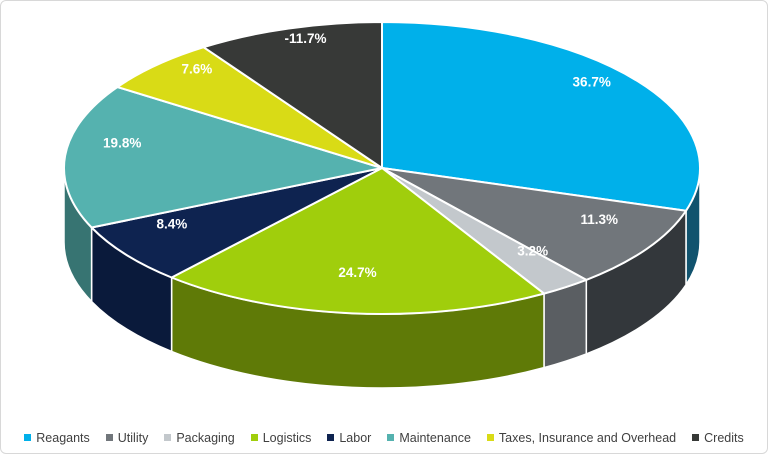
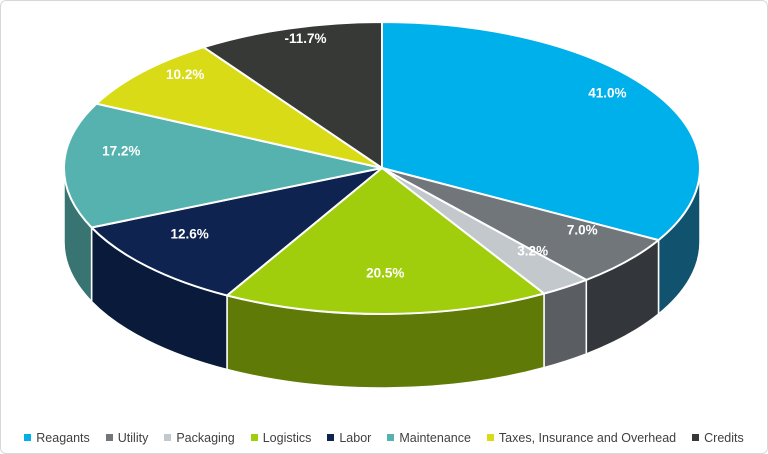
Reagants: 36.7% -> 41.0%
Utility: 11.3% -> 7.0%
Logistics: 24.7% -> 20.5%
Labor: 8.4% -> 12.6%
Maintenance: 19.8% -> 17.2%
Taxes, Insurance and Overhead: 7.6% -> 10.2%
